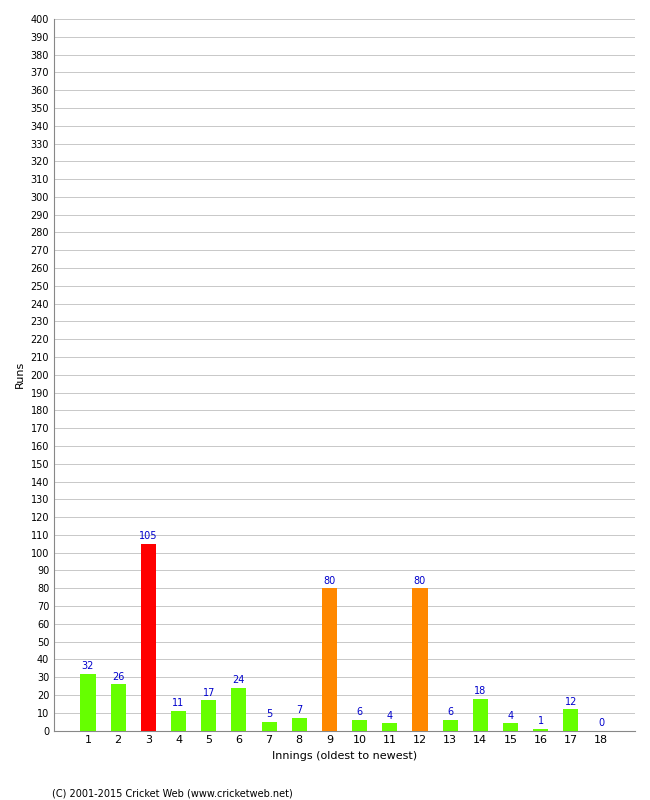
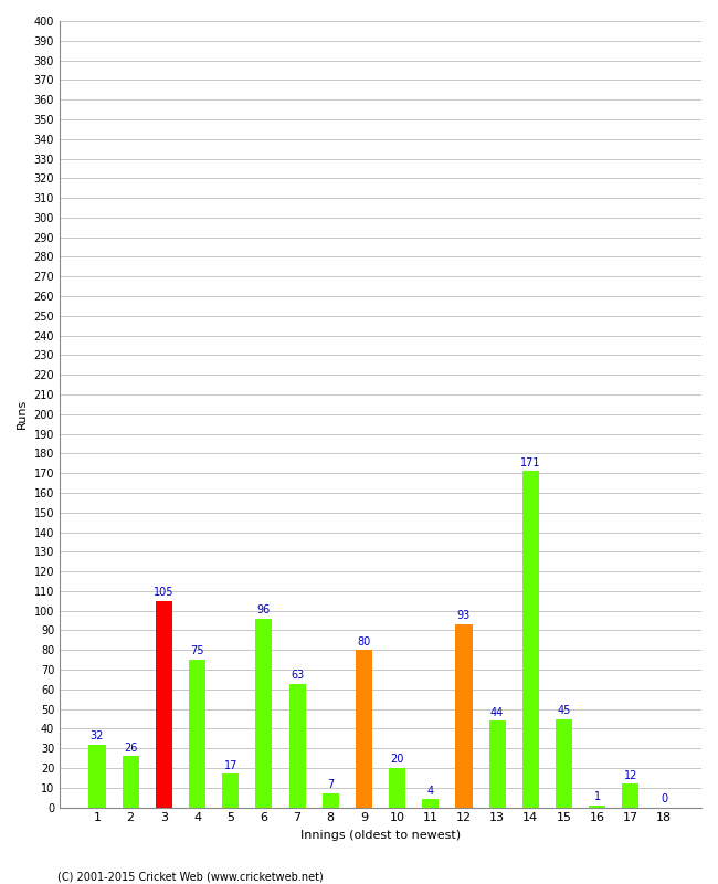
4: 11 -> 75
6: 24 -> 96
7: 5 -> 63
10: 6 -> 20
12: 80 -> 93
13: 6 -> 44
14: 18 -> 171
15: 4 -> 45
